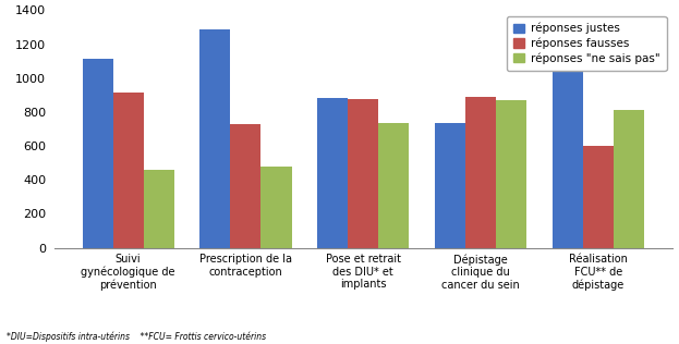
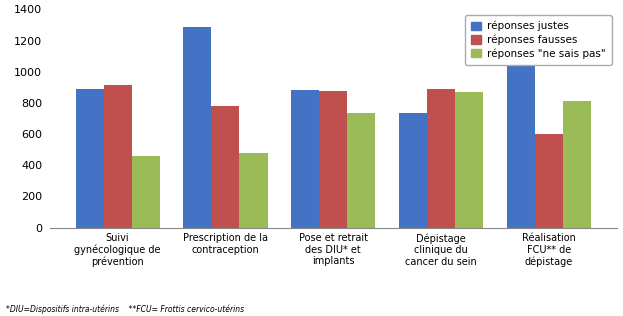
réponses justes/Suivi gynécologique de prévention: 1120 -> 890
réponses fausses/Prescription de la contraception: 730 -> 780
